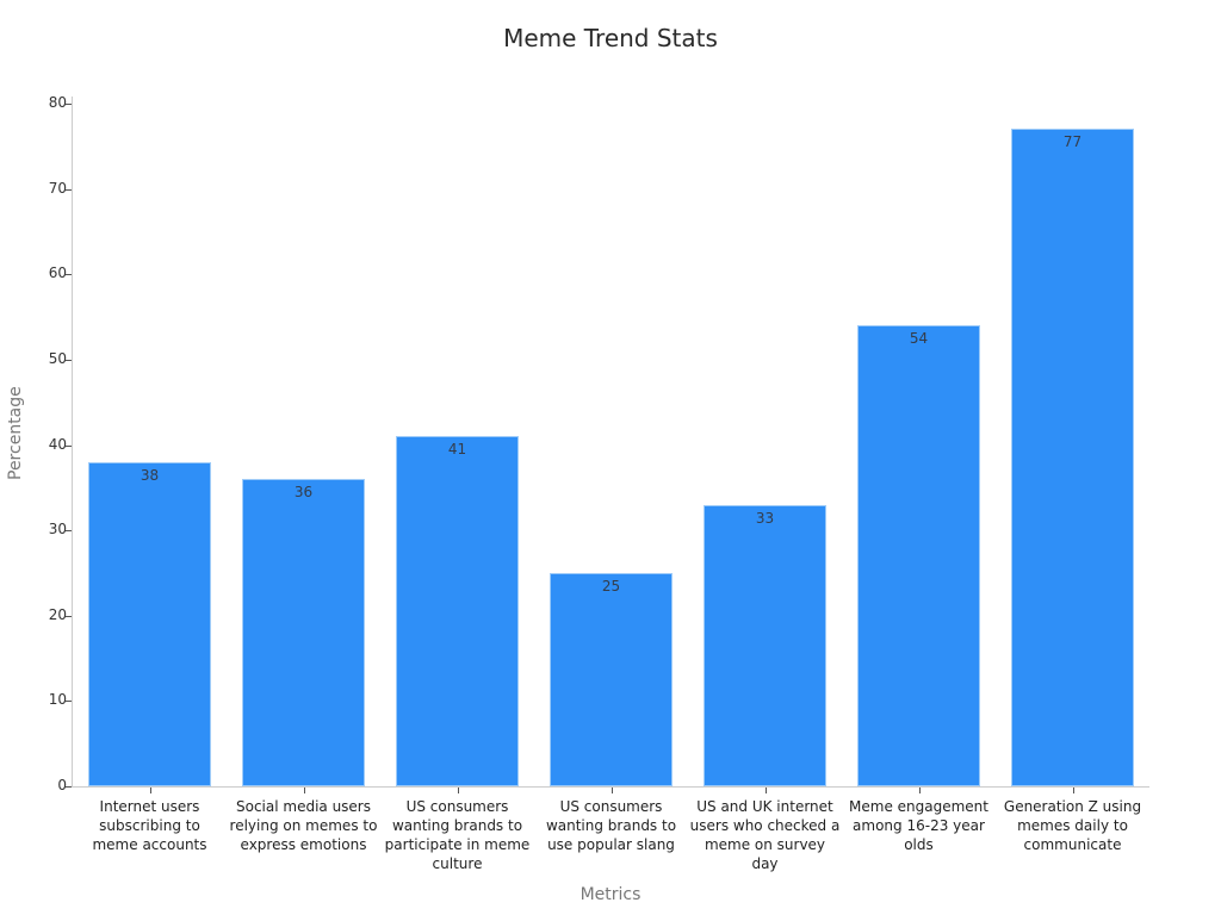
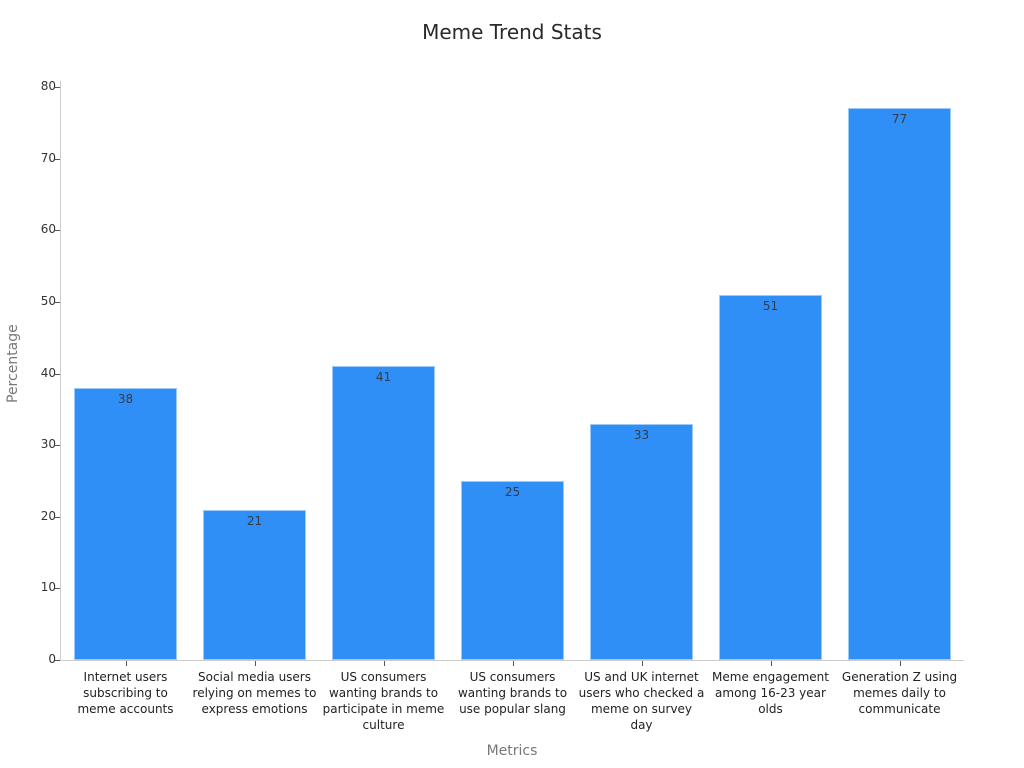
Social media users relying on memes to express emotions: 36 -> 21
Meme engagement among 16-23 year olds: 54 -> 51
